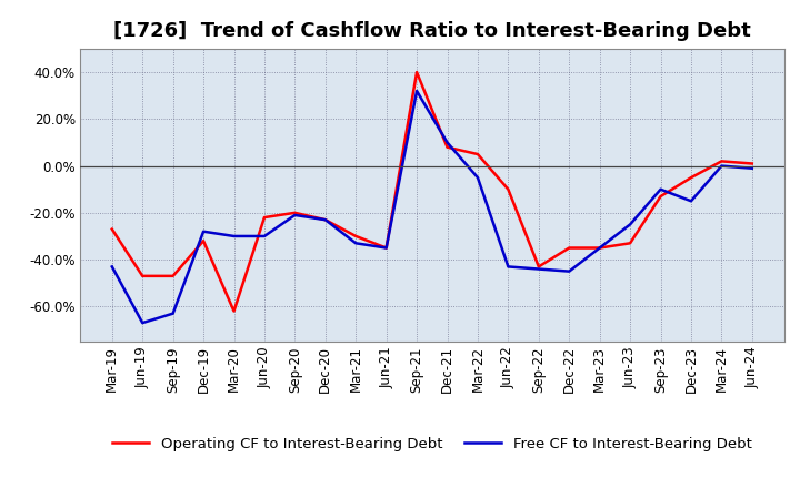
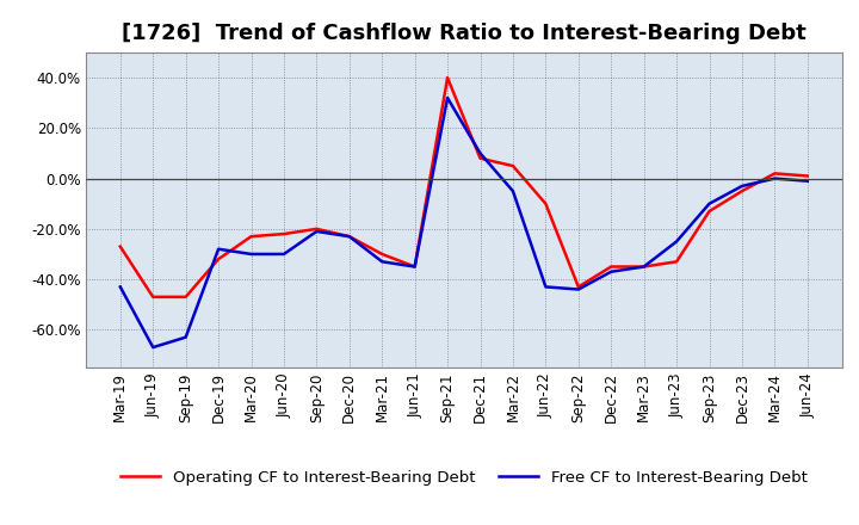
Operating CF to Interest-Bearing Debt/Mar-20: -62% -> -23%
Free CF to Interest-Bearing Debt/Dec-22: -45% -> -37%
Free CF to Interest-Bearing Debt/Dec-23: -15% -> -3%
